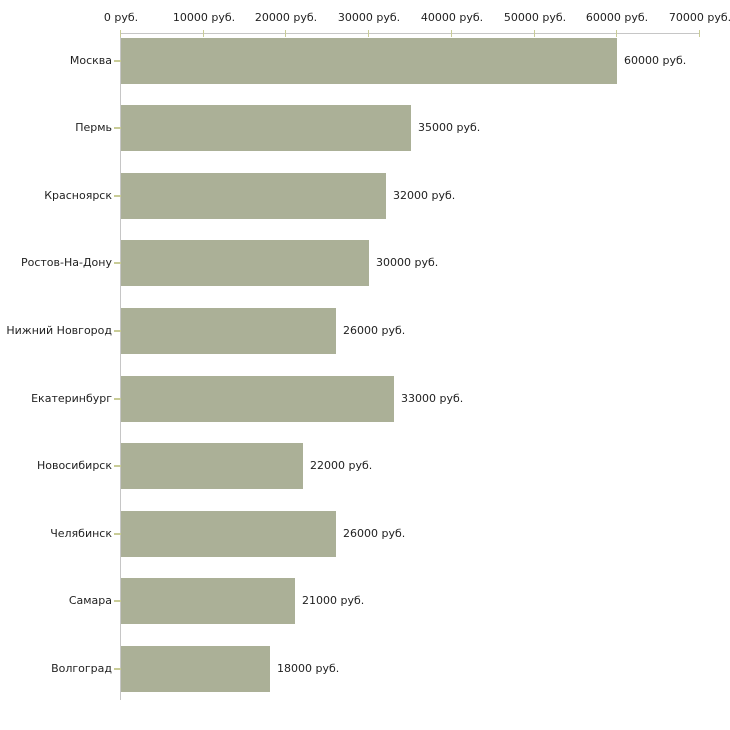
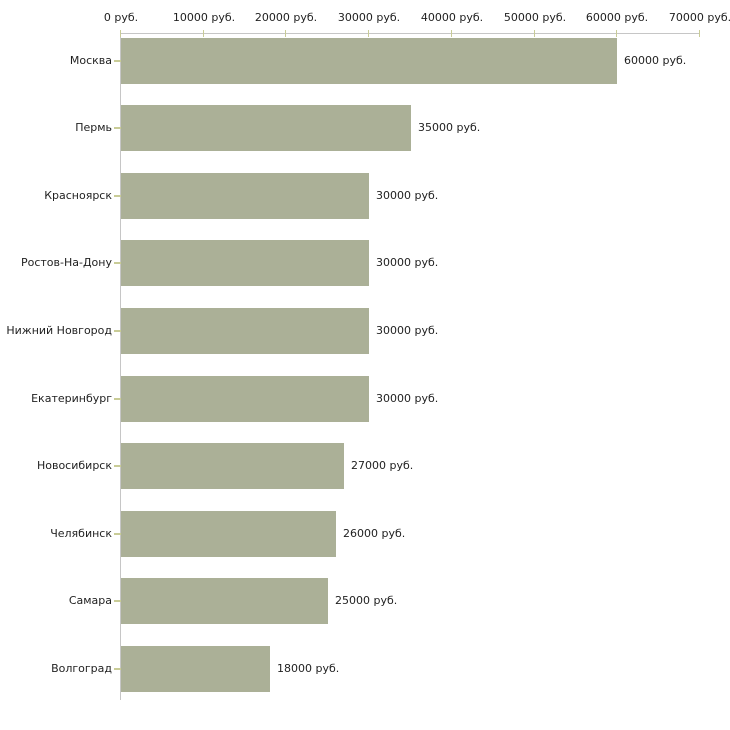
Красноярск: 32000 -> 30000
Нижний Новгород: 26000 -> 30000
Екатеринбург: 33000 -> 30000
Новосибирск: 22000 -> 27000
Самара: 21000 -> 25000
